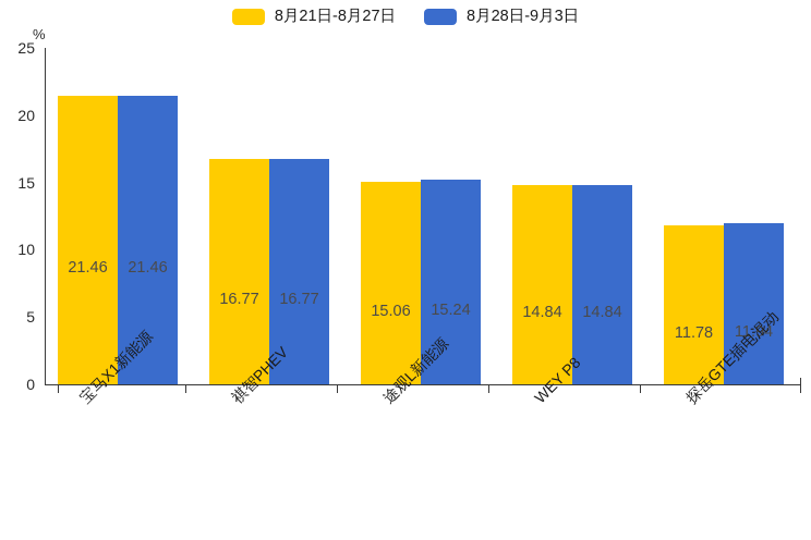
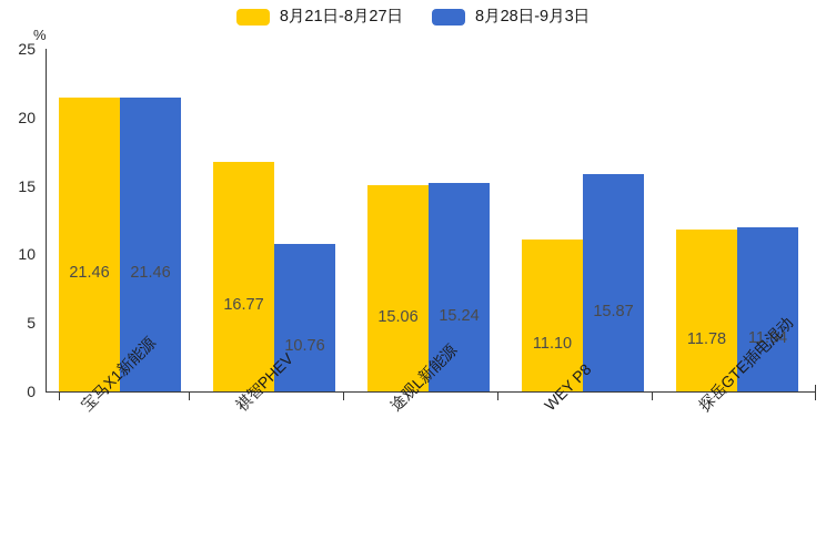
8月28日-9月3日/祺智PHEV: 16.77 -> 10.76
8月21日-8月27日/WEY P8: 14.84 -> 11.10
8月28日-9月3日/WEY P8: 14.84 -> 15.87
